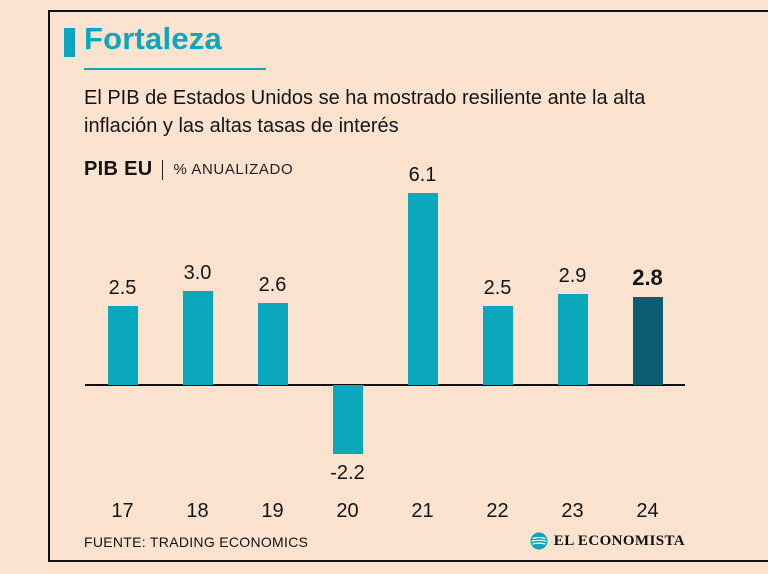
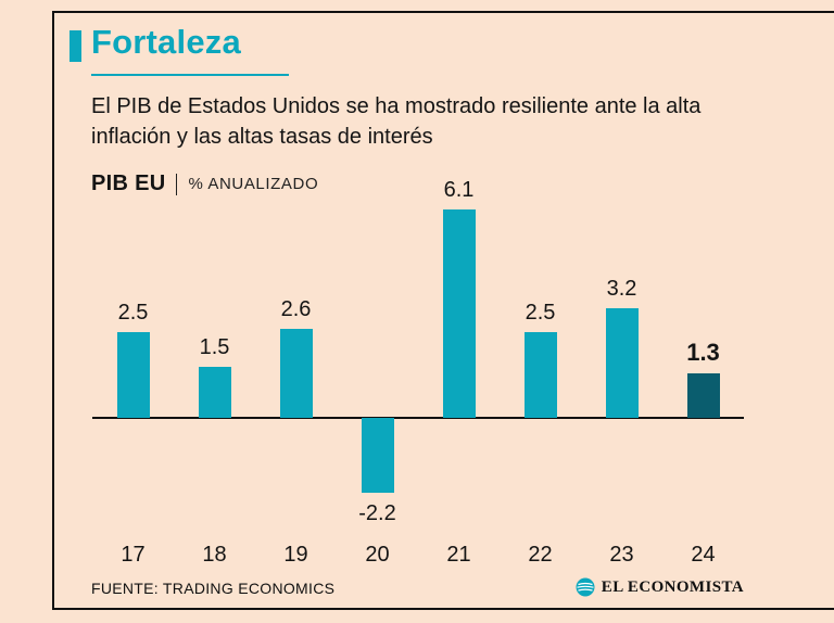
18: 3.0 -> 1.5
23: 2.9 -> 3.2
24: 2.8 -> 1.3
